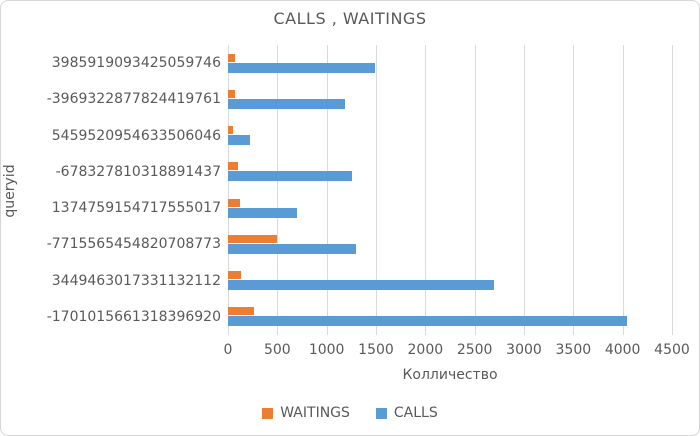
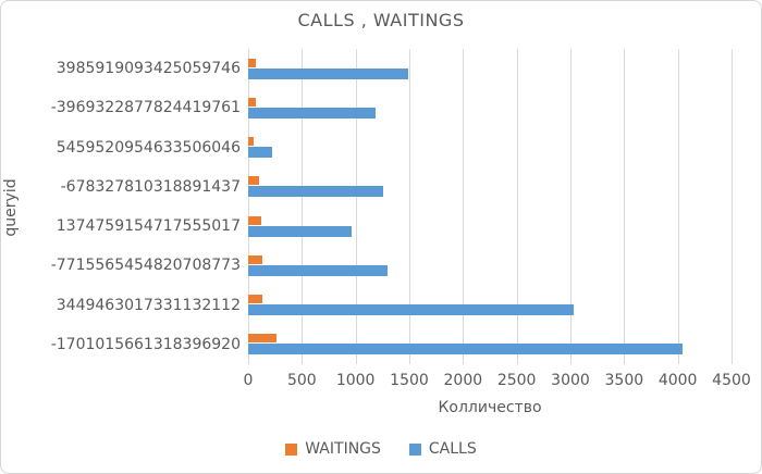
CALLS/1374759154717555017: 700 -> 1000
WAITINGS/-7715565454820708773: 500 -> 100
CALLS/3449463017331132112: 2700 -> 3000
